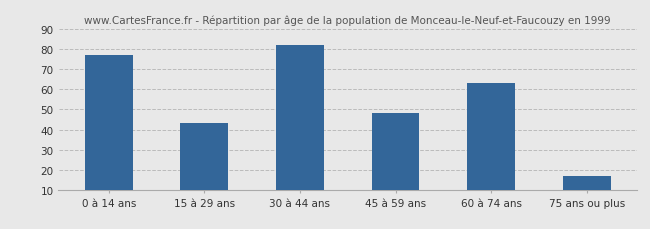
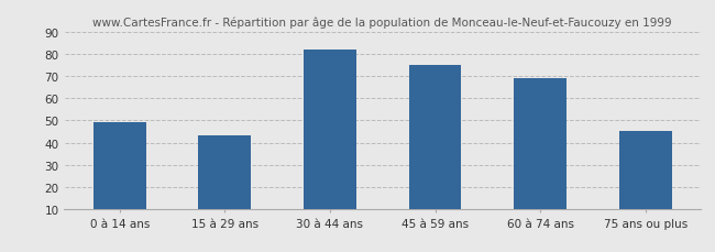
0 à 14 ans: 77 -> 49
45 à 59 ans: 48 -> 75
60 à 74 ans: 63 -> 69
75 ans ou plus: 17 -> 45
